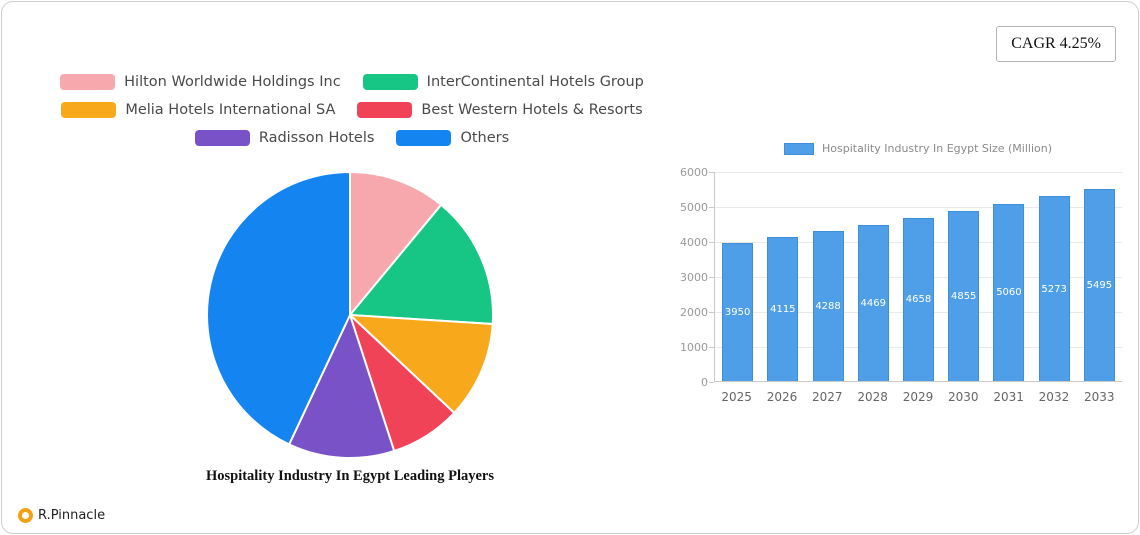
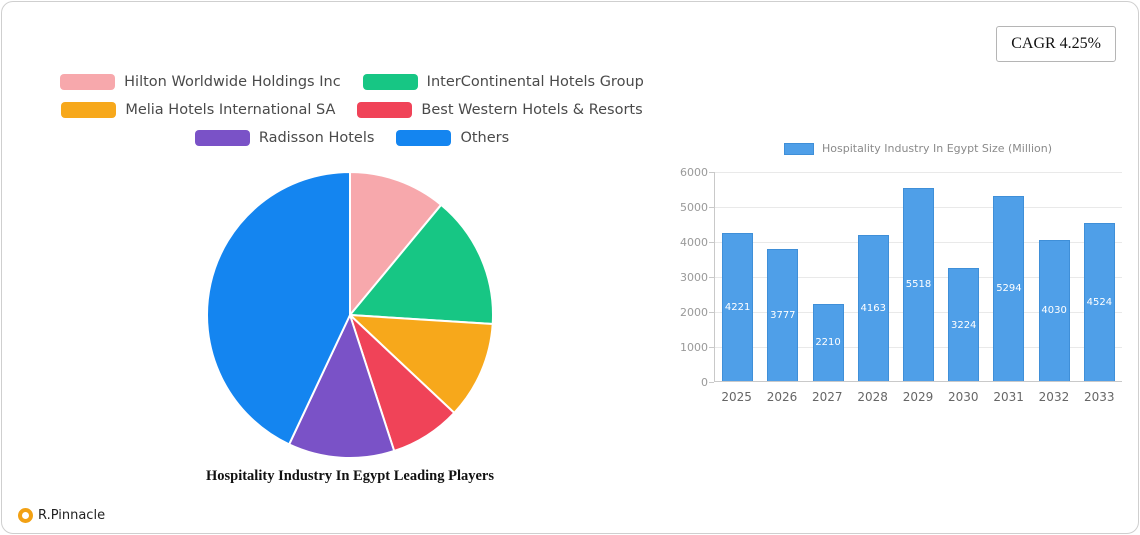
Hospitality Industry In Egypt Size (Million)/2025: 3950 -> 4221
Hospitality Industry In Egypt Size (Million)/2026: 4115 -> 3777
Hospitality Industry In Egypt Size (Million)/2027: 4288 -> 2210
Hospitality Industry In Egypt Size (Million)/2028: 4469 -> 4163
Hospitality Industry In Egypt Size (Million)/2029: 4658 -> 5518
Hospitality Industry In Egypt Size (Million)/2030: 4855 -> 3224
Hospitality Industry In Egypt Size (Million)/2031: 5060 -> 5294
Hospitality Industry In Egypt Size (Million)/2032: 5273 -> 4030
Hospitality Industry In Egypt Size (Million)/2033: 5495 -> 4524
